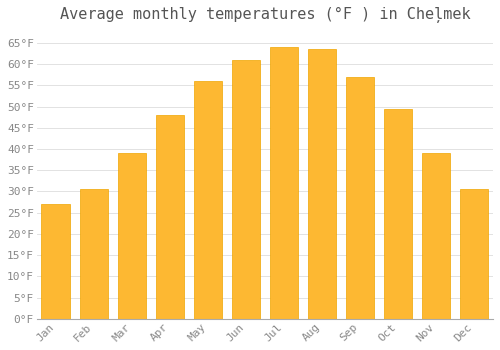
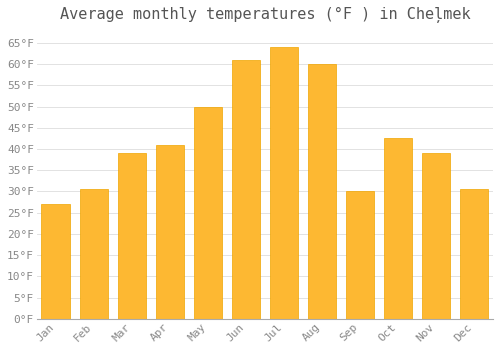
Apr: 48.0°F -> 41.0°F
May: 56.0°F -> 50.0°F
Aug: 63.5°F -> 60.0°F
Sep: 57.0°F -> 30.0°F
Oct: 49.5°F -> 42.5°F
